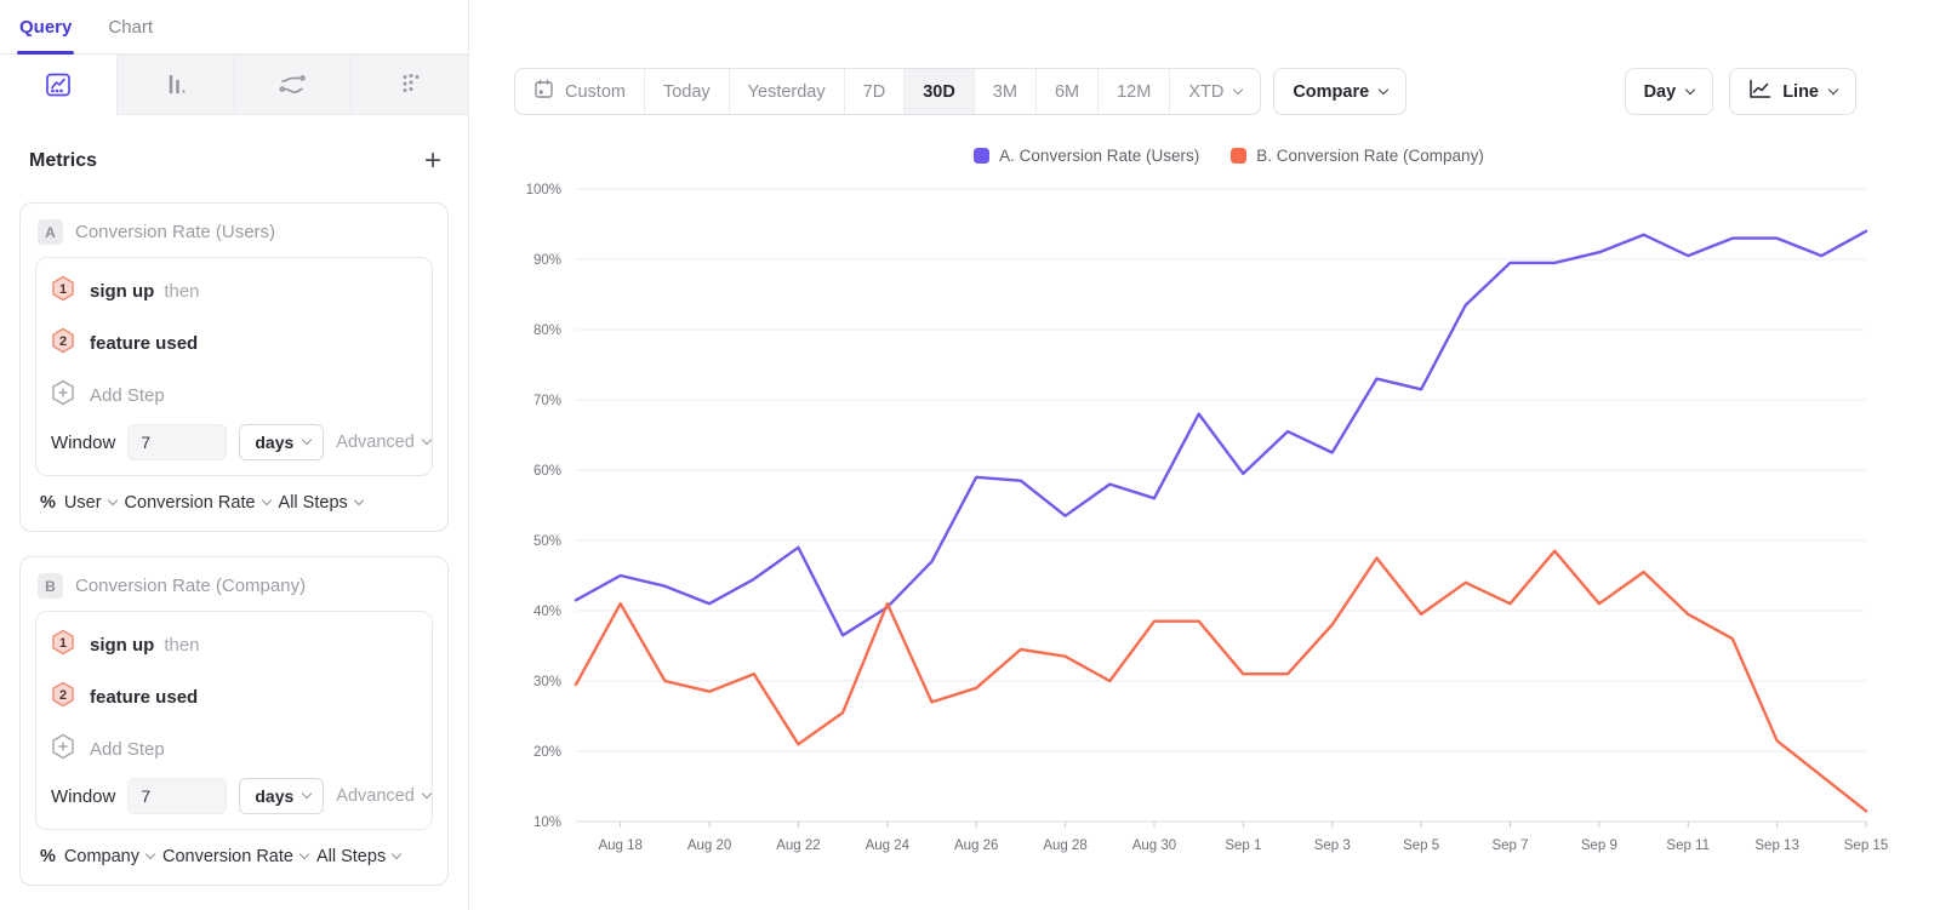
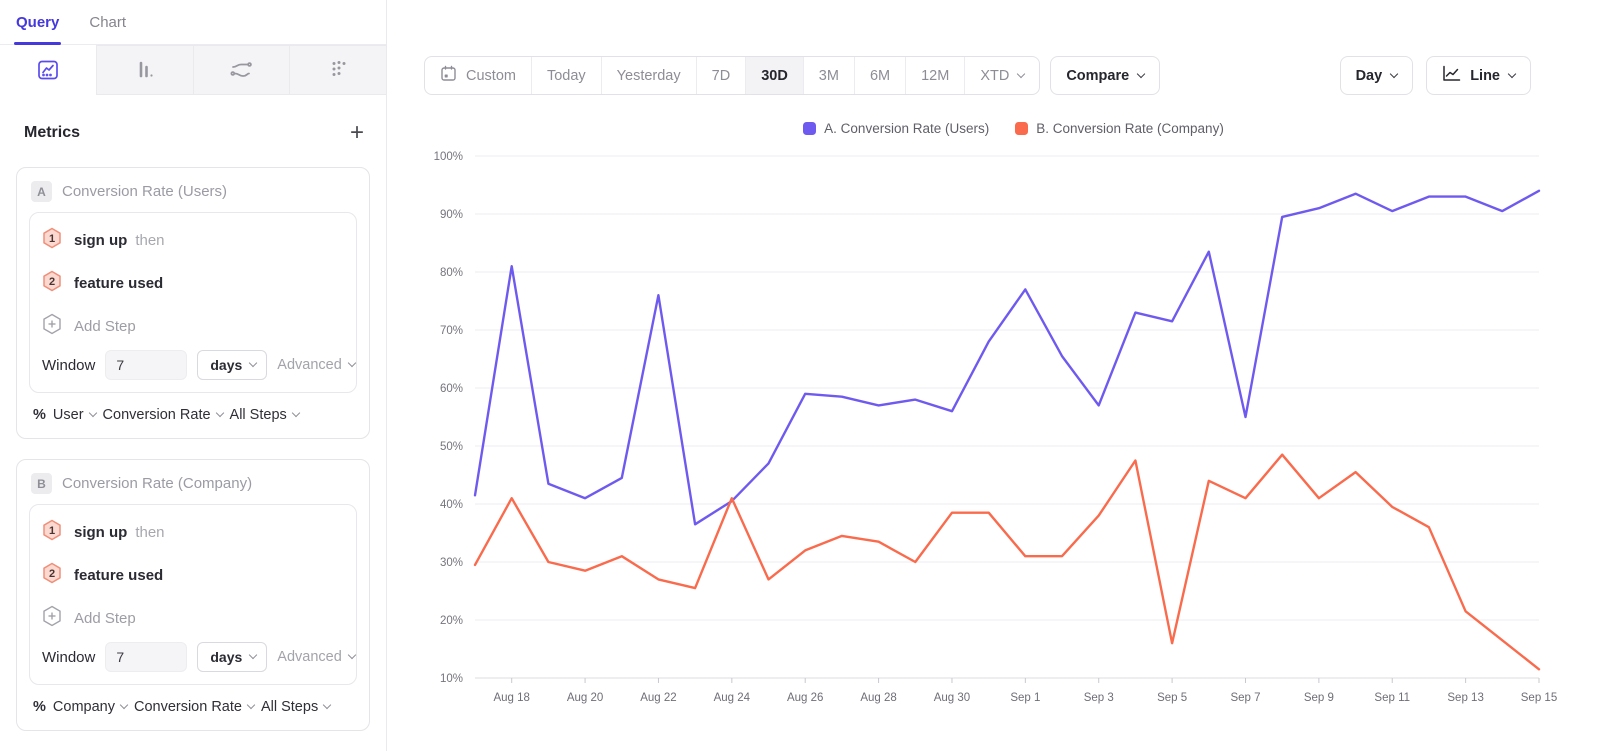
A. Conversion Rate (Users)/Aug 18: 45% -> 81%
A. Conversion Rate (Users)/Aug 22: 49% -> 76%
B. Conversion Rate (Company)/Aug 22: 21% -> 27%
B. Conversion Rate (Company)/Aug 26: 29% -> 32%
A. Conversion Rate (Users)/Aug 28: 54% -> 57%
A. Conversion Rate (Users)/Sep 1: 60% -> 77%
A. Conversion Rate (Users)/Sep 3: 62% -> 57%
B. Conversion Rate (Company)/Sep 5: 40% -> 16%
A. Conversion Rate (Users)/Sep 7: 90% -> 55%
